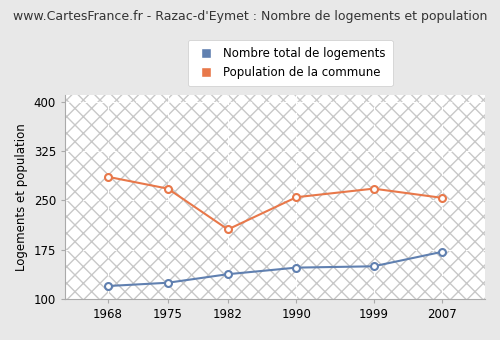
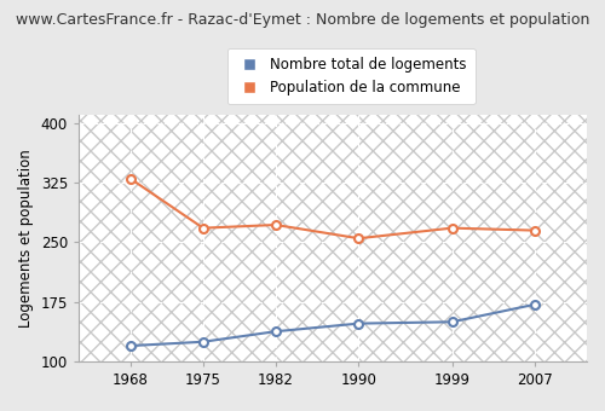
Population de la commune/1968: 286 -> 330
Population de la commune/1982: 206 -> 272
Population de la commune/2007: 254 -> 265
